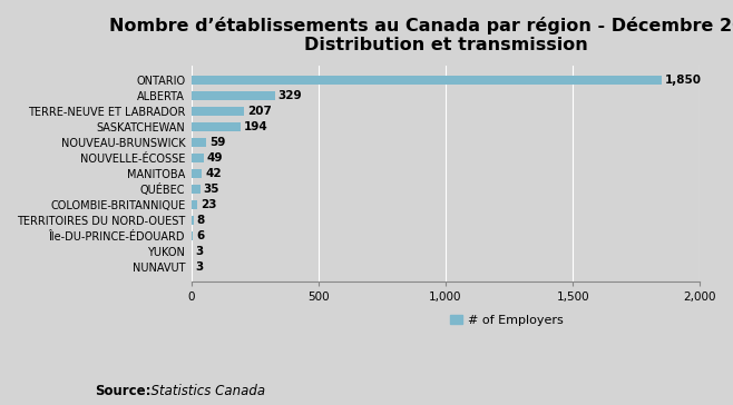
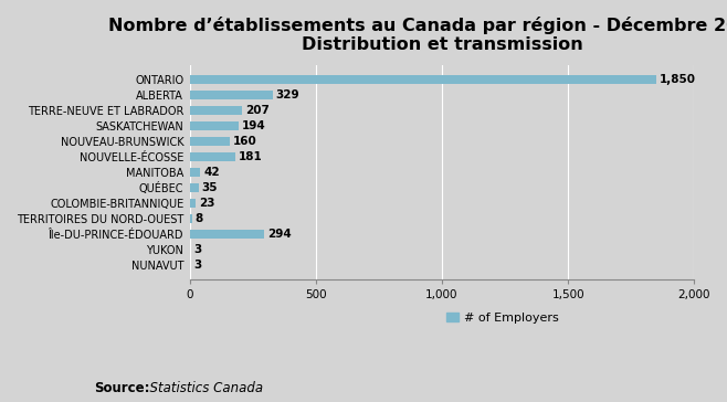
NOUVEAU-BRUNSWICK: 59 -> 160
NOUVELLE-ÉCOSSE: 49 -> 181
Île-DU-PRINCE-ÉDOUARD: 6 -> 294
